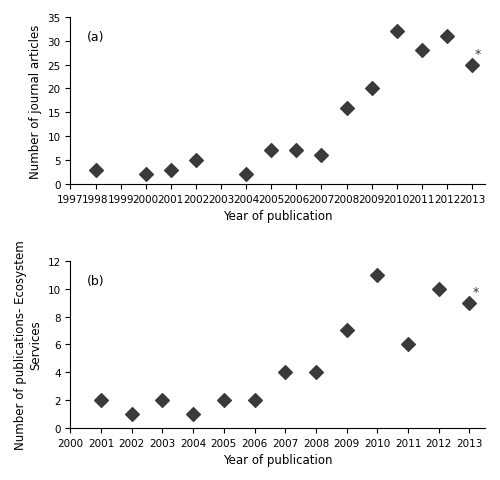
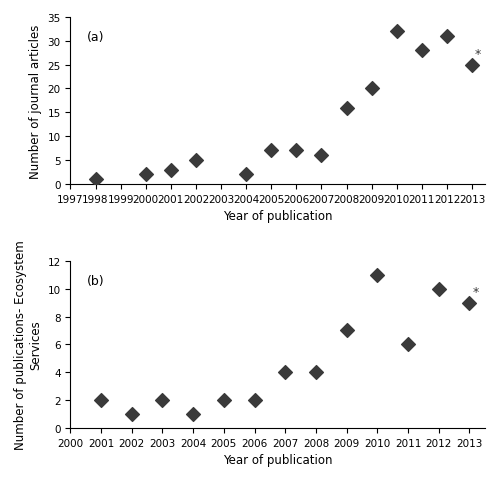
1998: 3 -> 1
